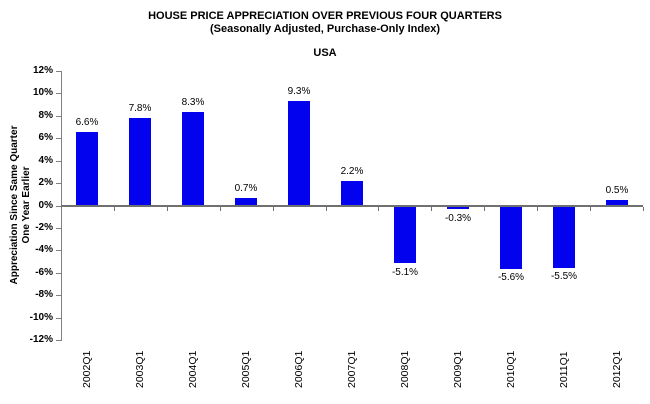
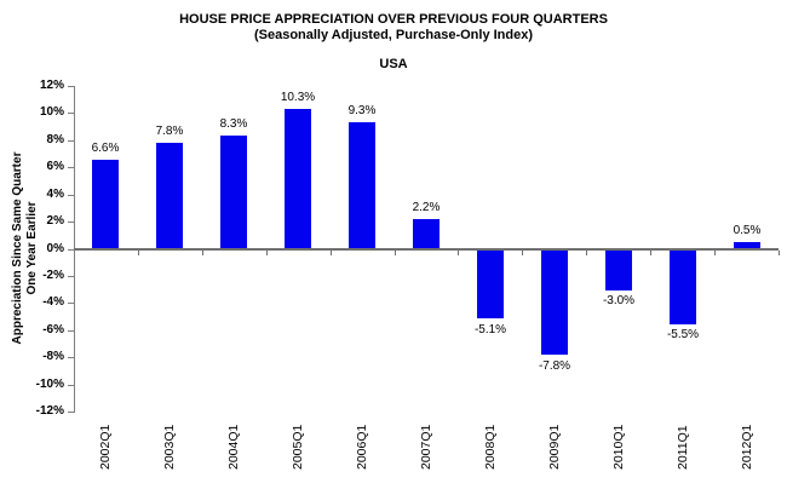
2005Q1: 0.7% -> 10.3%
2009Q1: -0.3% -> -7.8%
2010Q1: -5.6% -> -3.0%
